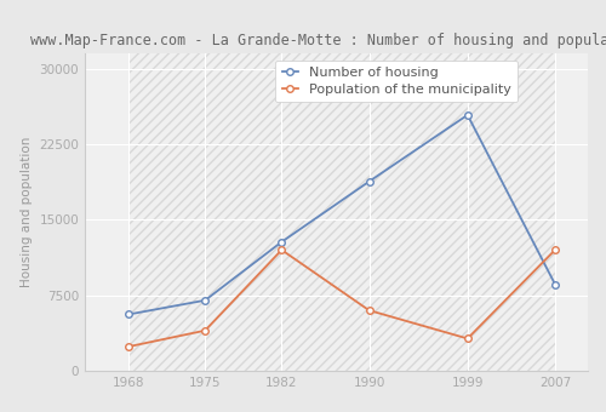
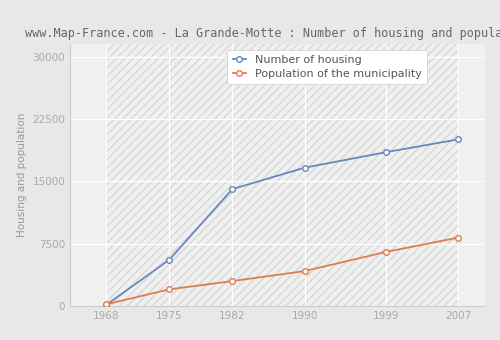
Number of housing/1968: 5600 -> 100
Population of the municipality/1968: 2400 -> 200
Number of housing/1975: 7000 -> 5600
Population of the municipality/1975: 4000 -> 2000
Number of housing/1982: 12800 -> 14100
Population of the municipality/1982: 12000 -> 3000
Number of housing/1990: 18800 -> 16600
Population of the municipality/1990: 6000 -> 4200
Number of housing/1999: 25400 -> 18500
Population of the municipality/1999: 3200 -> 6500
Number of housing/2007: 8600 -> 20000
Population of the municipality/2007: 12000 -> 8200
